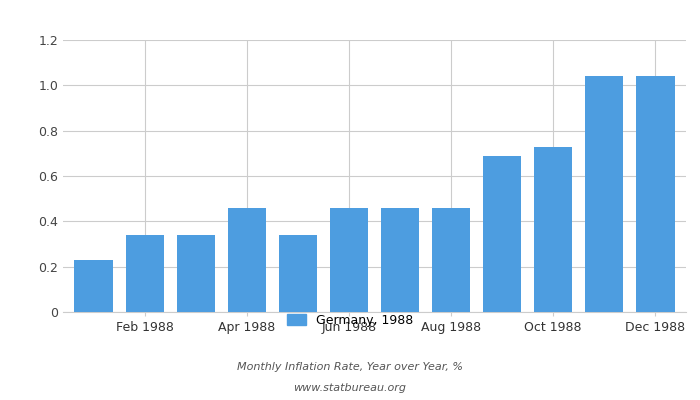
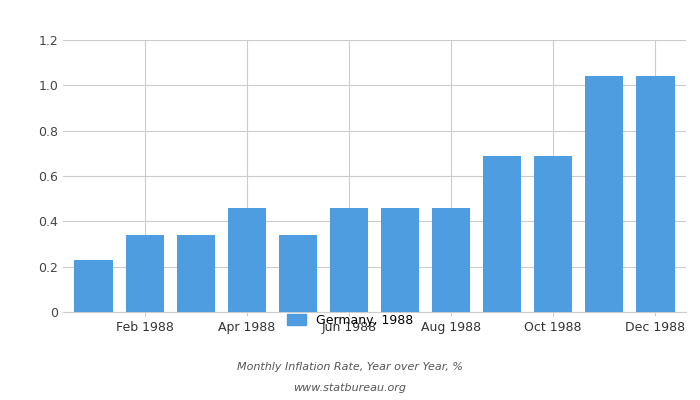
Oct 1988: 0.73 -> 0.69
